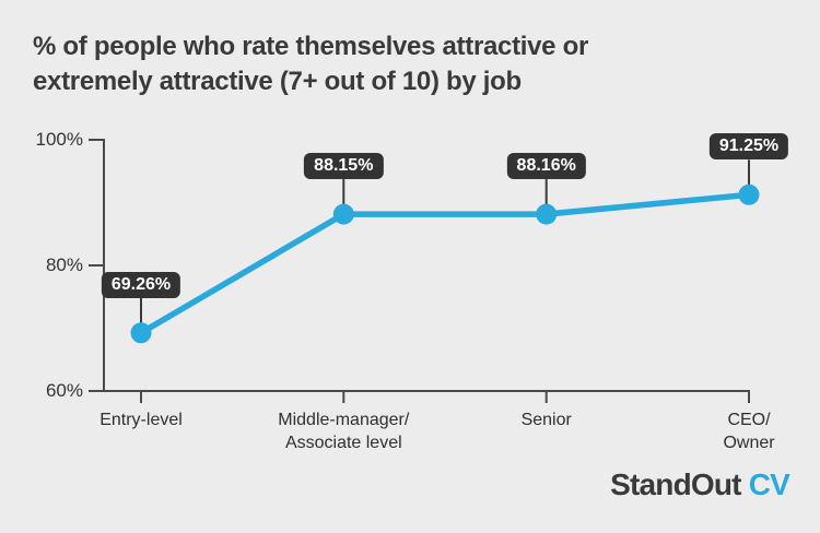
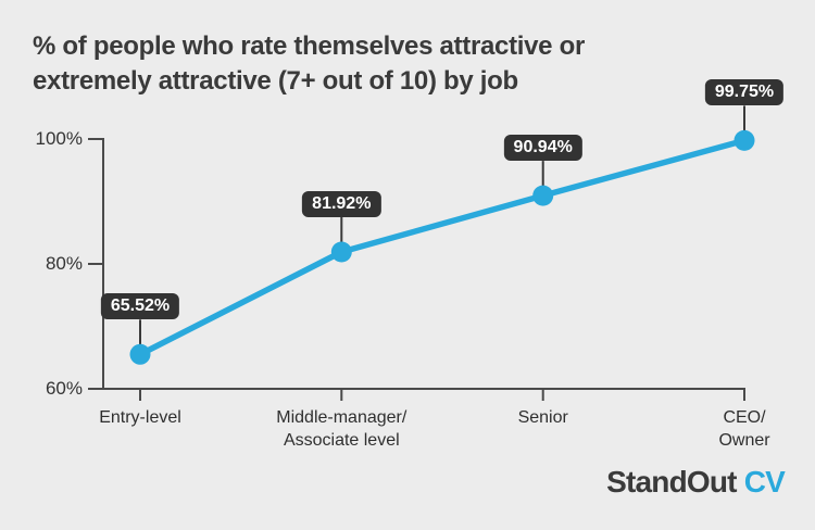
Entry-level: 69.26% -> 65.52%
Middle-manager/ Associate level: 88.15% -> 81.92%
Senior: 88.16% -> 90.94%
CEO/ Owner: 91.25% -> 99.75%
